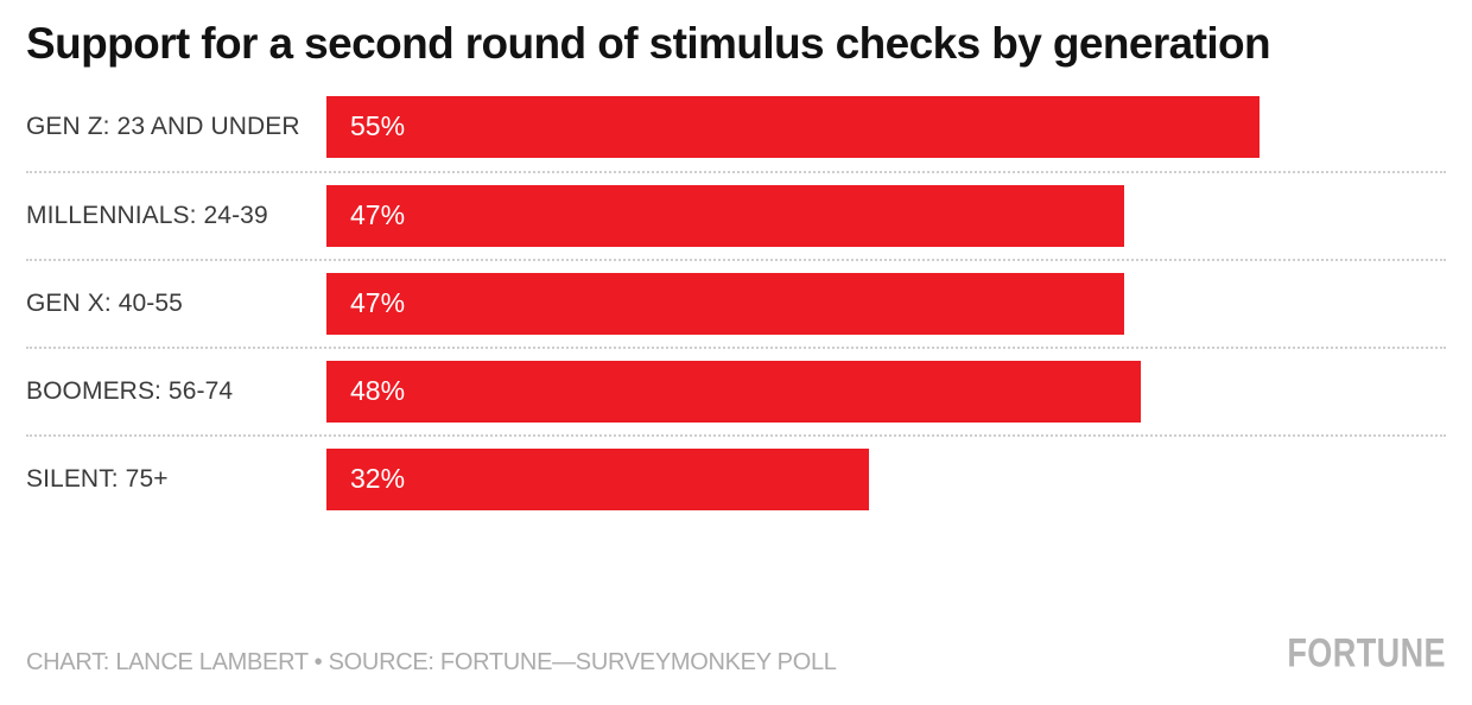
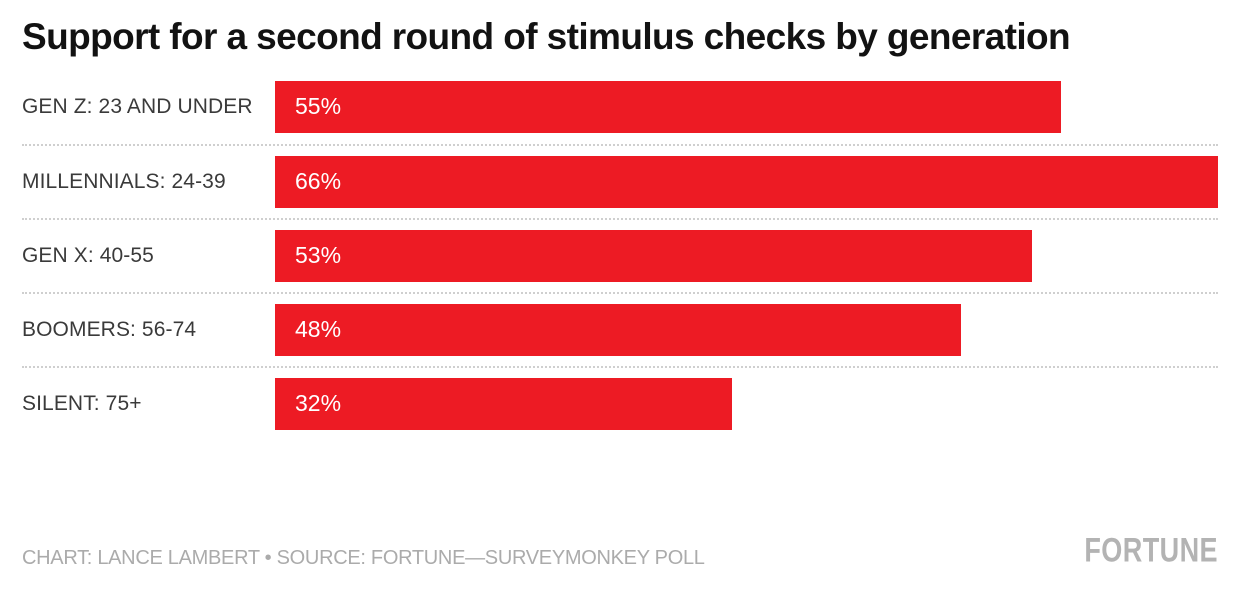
MILLENNIALS: 24-39: 47% -> 66%
GEN X: 40-55: 47% -> 53%
